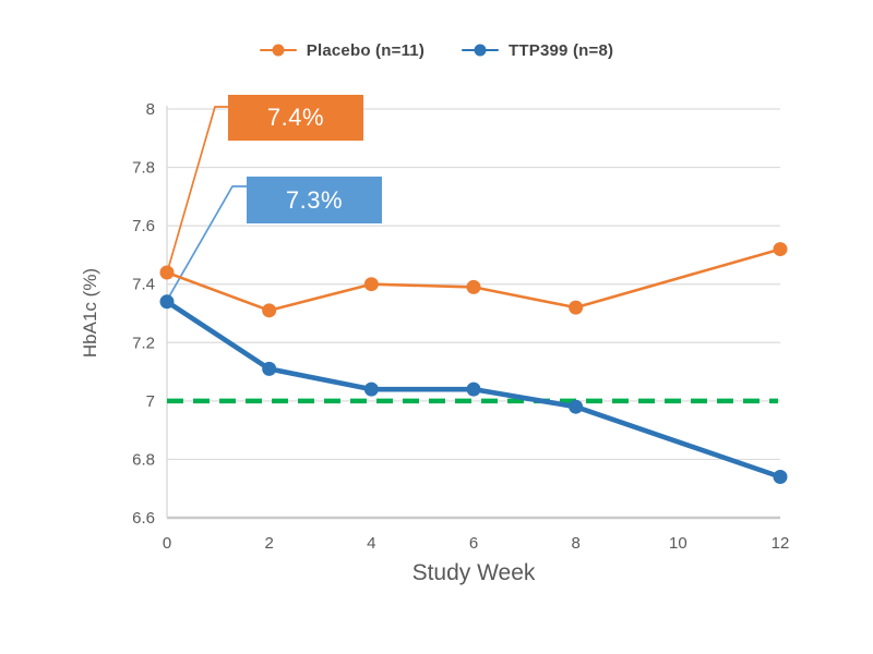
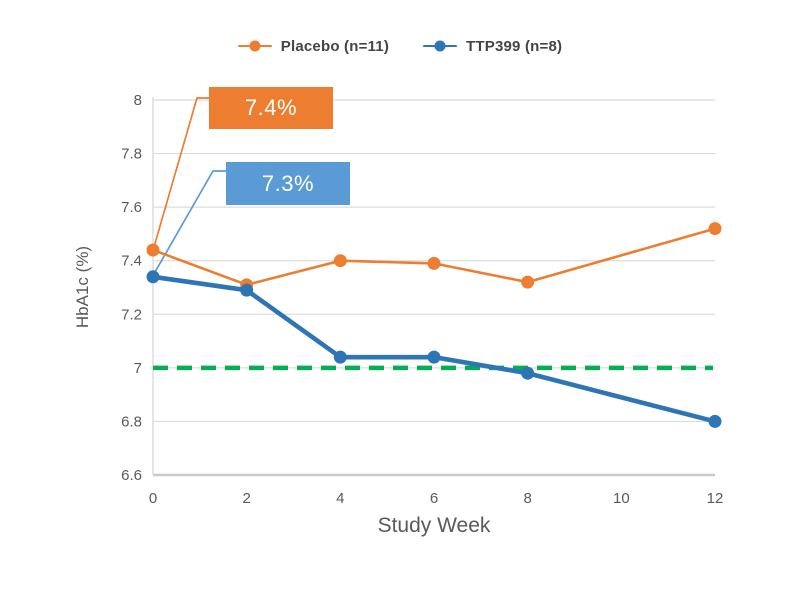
TTP399 (n=8)/2: 7.11 -> 7.29
TTP399 (n=8)/12: 6.74 -> 6.80
